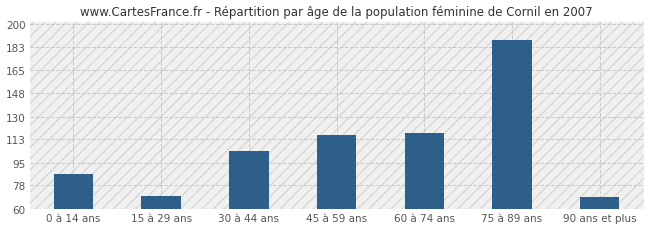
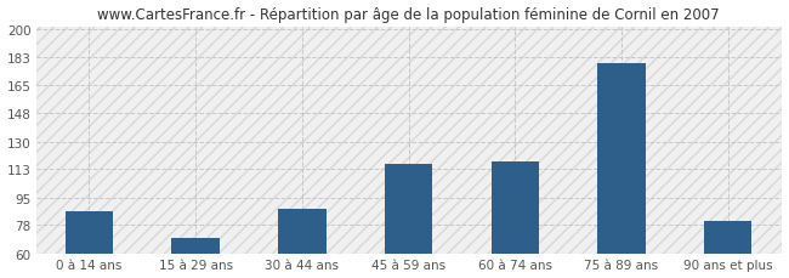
30 à 44 ans: 104 -> 88
75 à 89 ans: 188 -> 179
90 ans et plus: 69 -> 81
